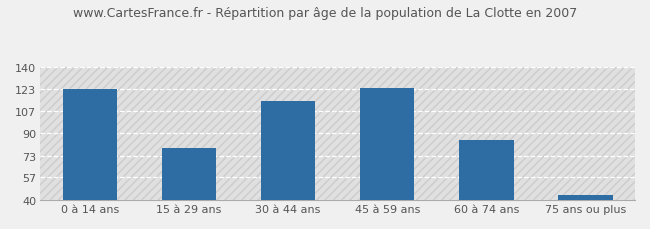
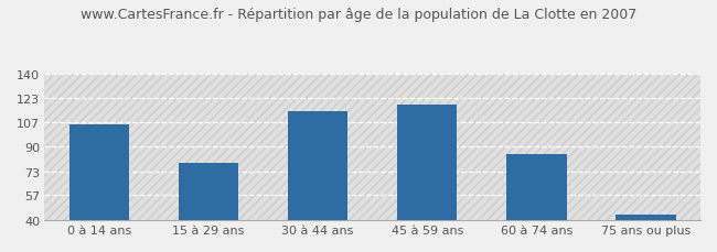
0 à 14 ans: 123 -> 105
45 à 59 ans: 124 -> 119
